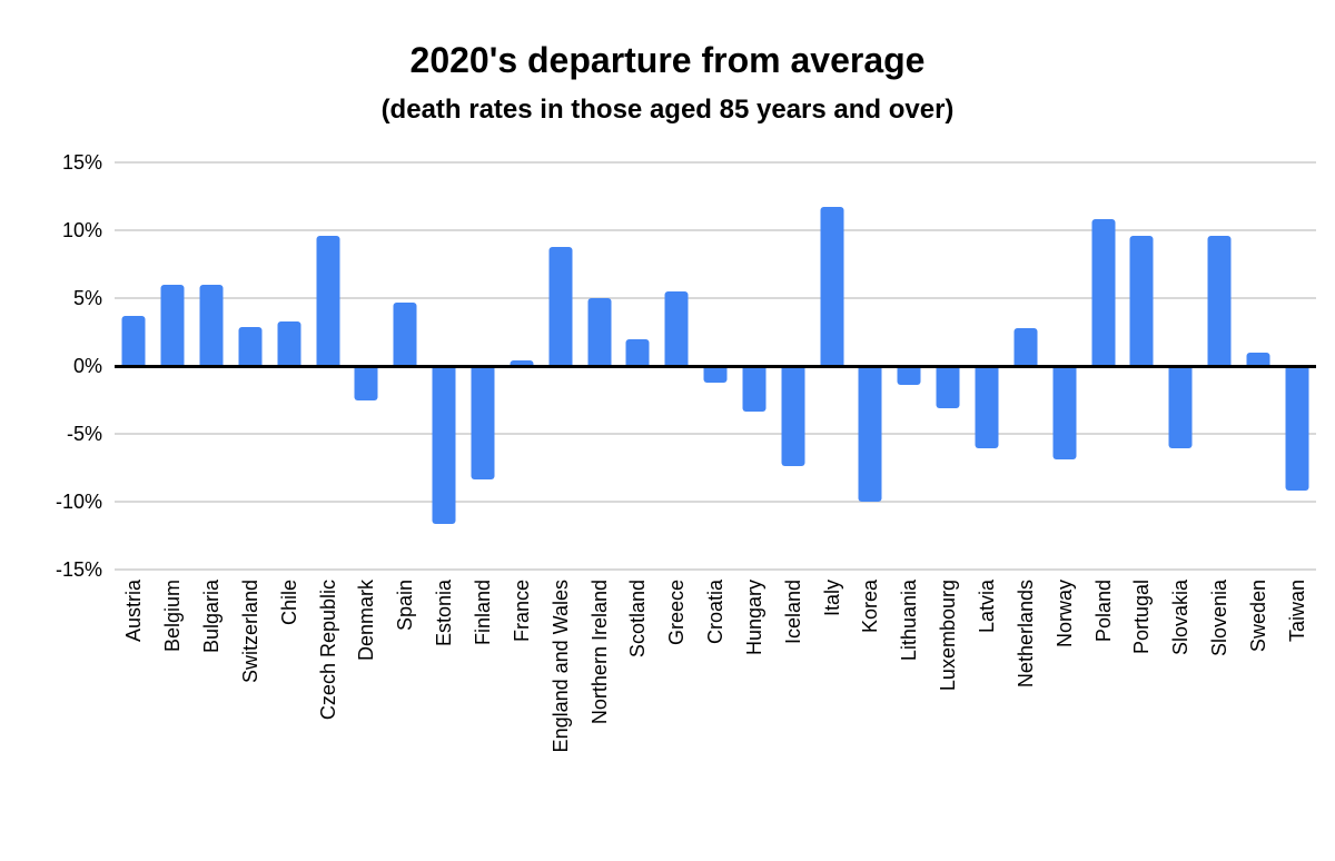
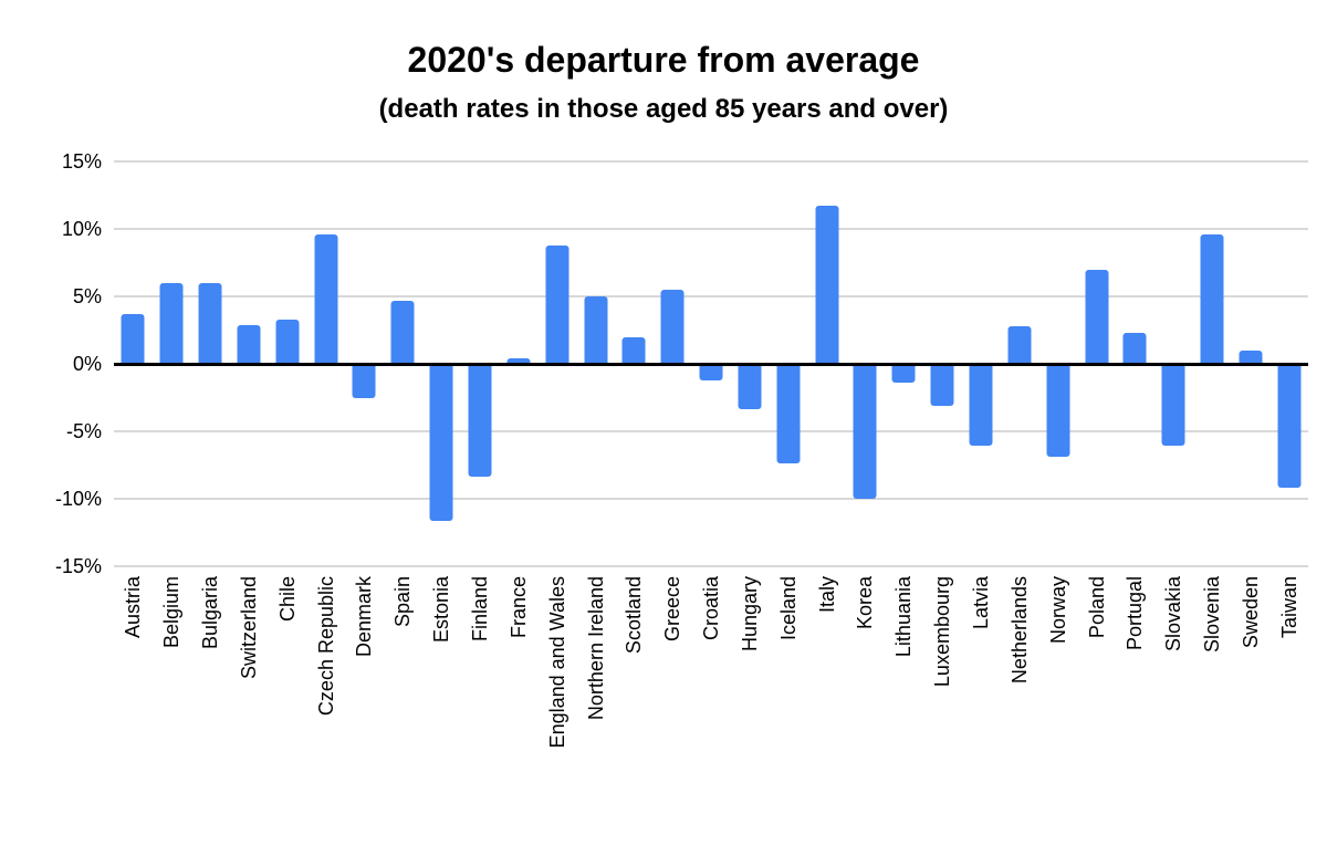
Poland: 10.8% -> 7.0%
Portugal: 9.6% -> 2.3%
